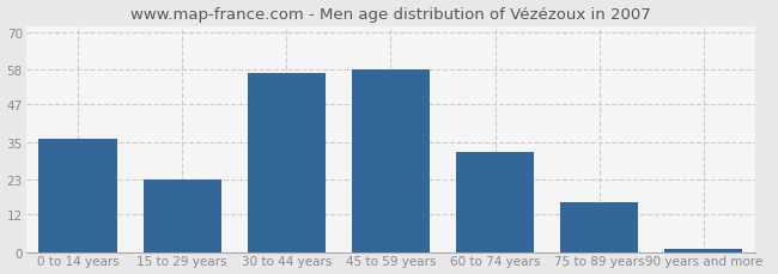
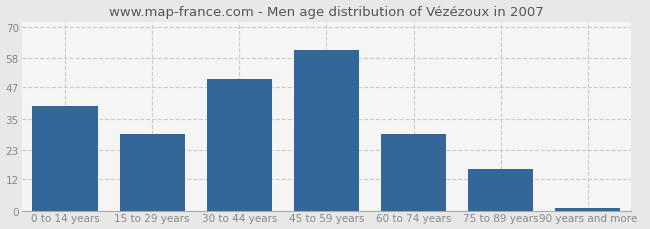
0 to 14 years: 36 -> 40
15 to 29 years: 23 -> 29
30 to 44 years: 57 -> 50
45 to 59 years: 58 -> 61
60 to 74 years: 32 -> 29
